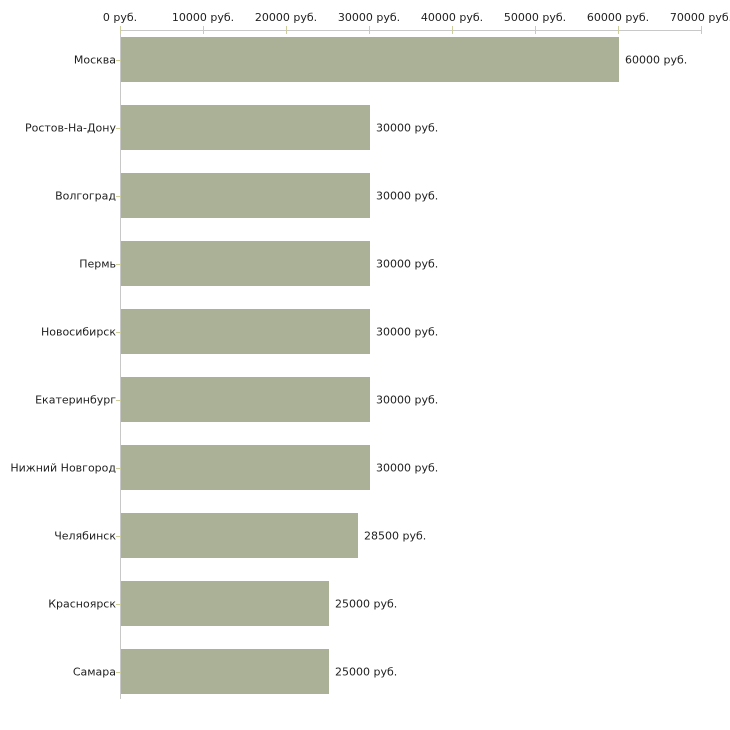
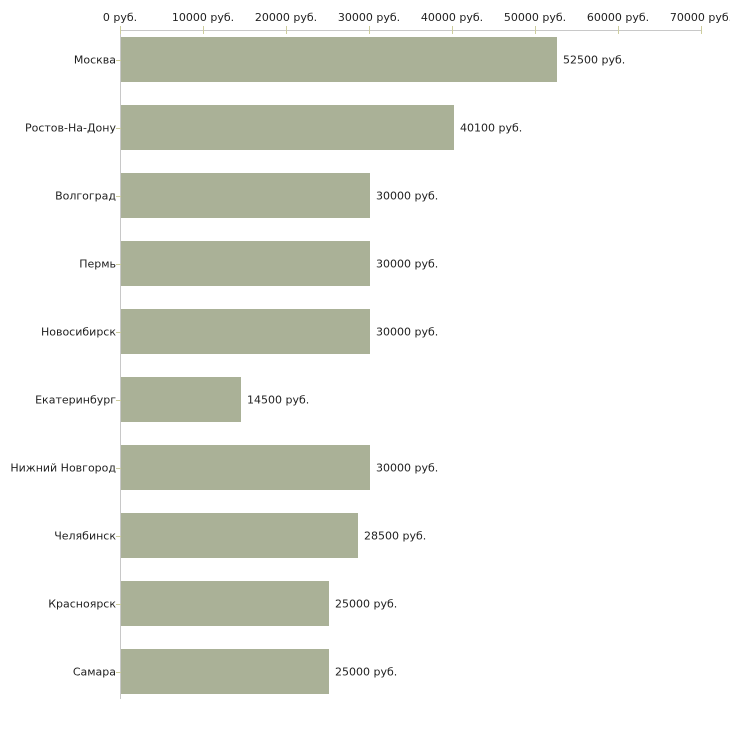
Москва: 60000 -> 52500
Ростов-На-Дону: 30000 -> 40100
Екатеринбург: 30000 -> 14500
